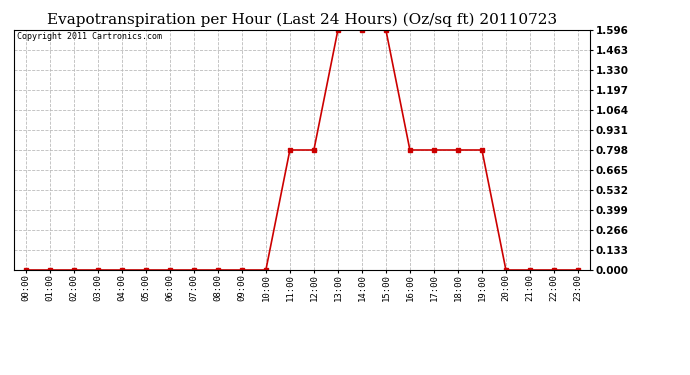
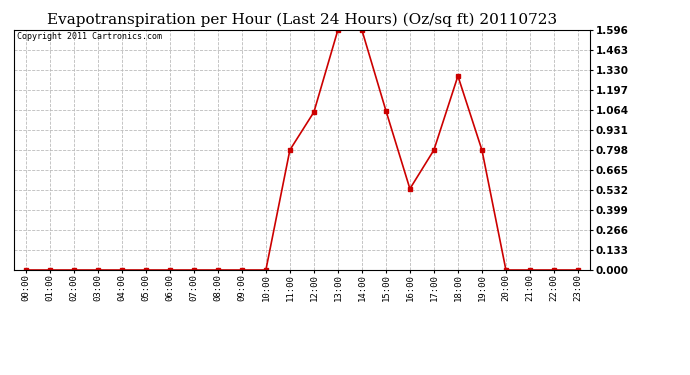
12:00: 0.80 -> 1.05
15:00: 1.60 -> 1.06
16:00: 0.80 -> 0.54
18:00: 0.80 -> 1.29
